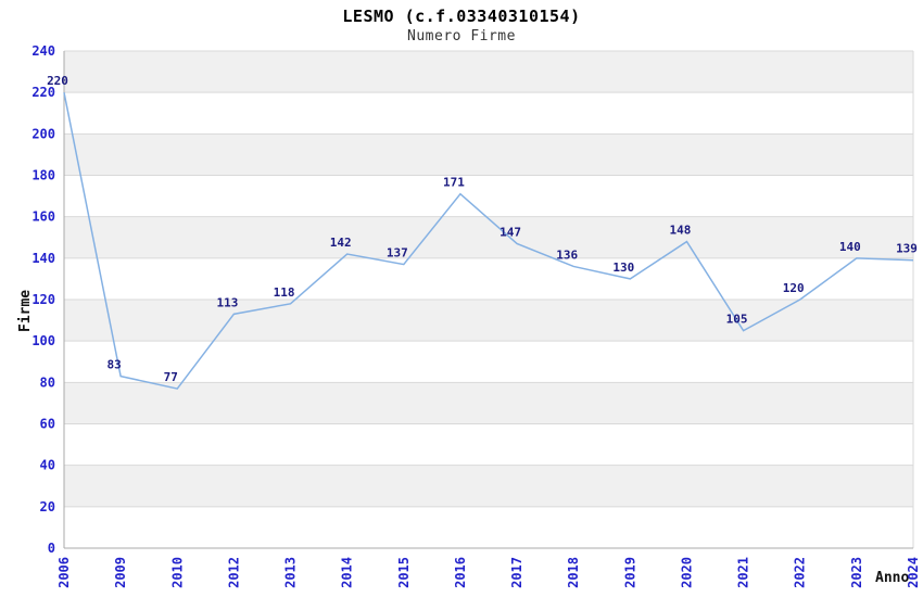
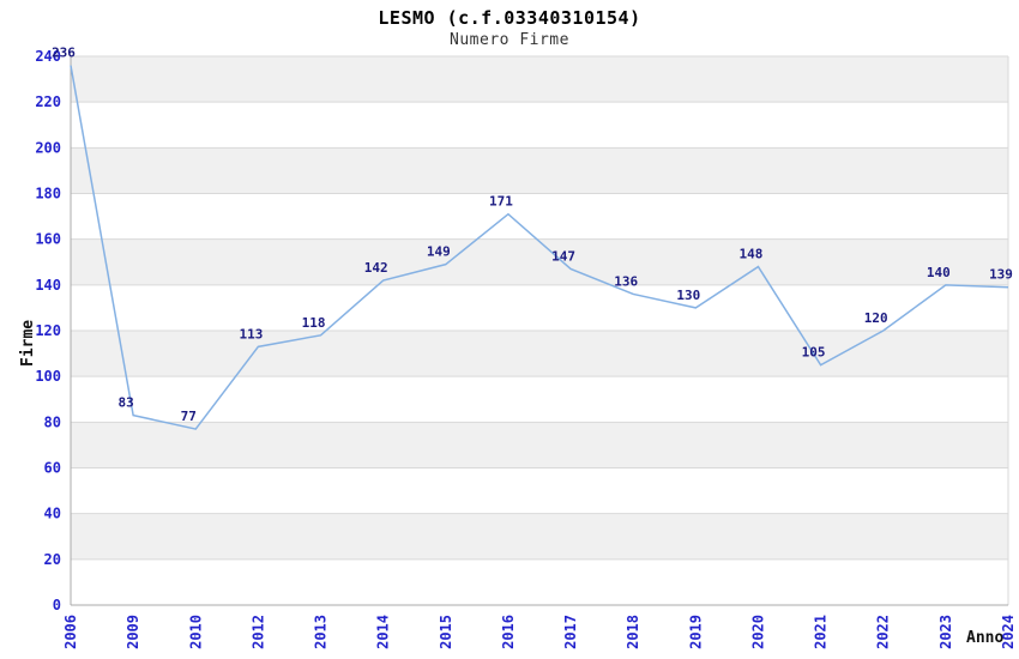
2006: 220 -> 236
2015: 137 -> 149
